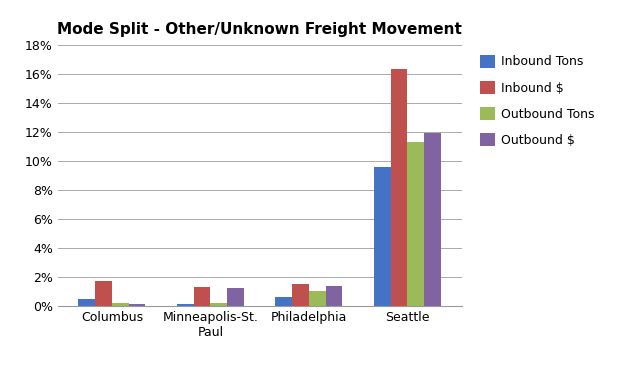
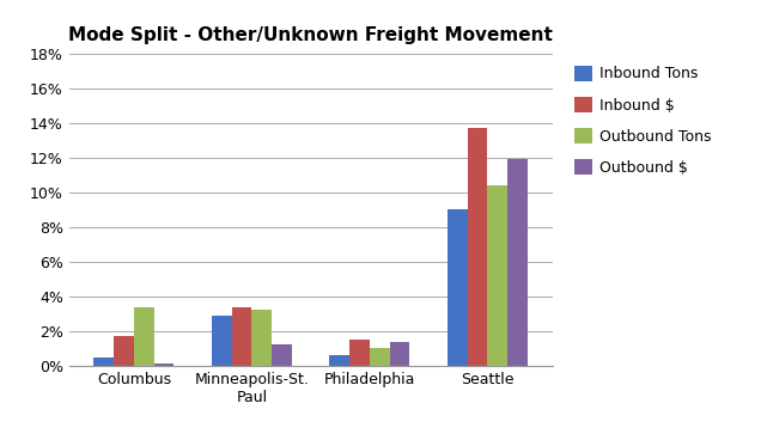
Outbound Tons/Columbus: 0.2% -> 3.4%
Inbound Tons/Minneapolis-St. Paul: 0.1% -> 2.9%
Inbound $/Minneapolis-St. Paul: 1.3% -> 3.4%
Outbound Tons/Minneapolis-St. Paul: 0.2% -> 3.2%
Inbound Tons/Seattle: 9.6% -> 9.0%
Inbound $/Seattle: 16.3% -> 13.7%
Outbound Tons/Seattle: 11.3% -> 10.4%
